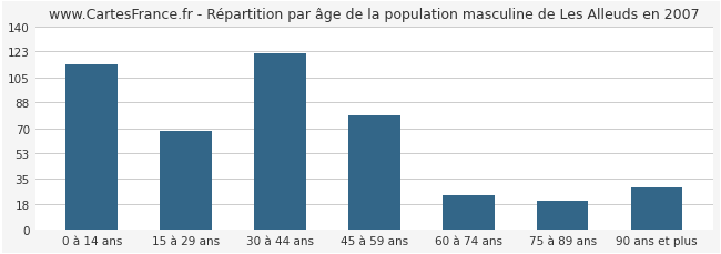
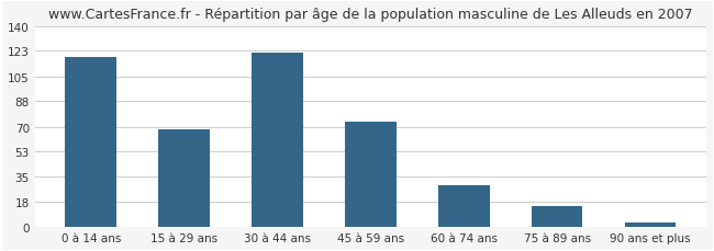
0 à 14 ans: 114 -> 119
45 à 59 ans: 79 -> 74
60 à 74 ans: 24 -> 29
75 à 89 ans: 20 -> 15
90 ans et plus: 29 -> 3
